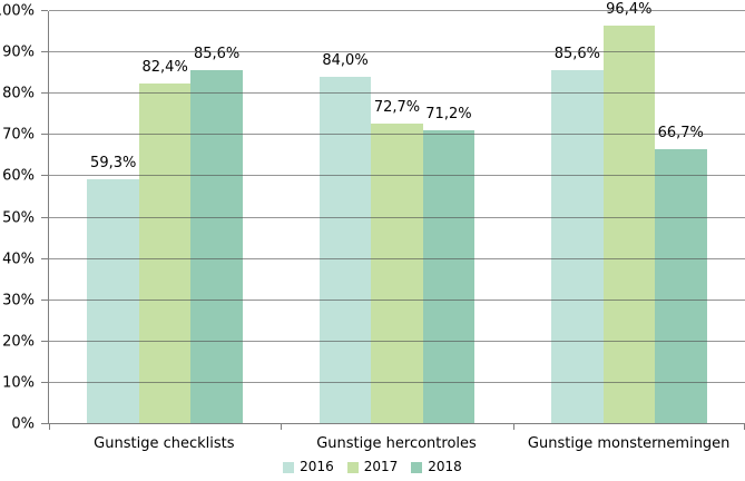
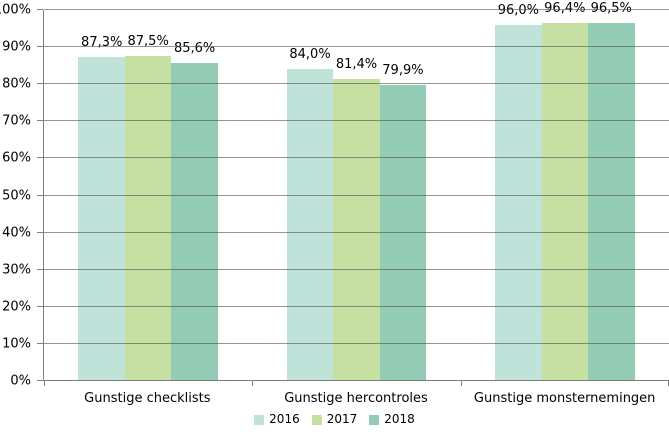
2016/Gunstige checklists: 59,3% -> 87,3%
2017/Gunstige checklists: 82,4% -> 87,5%
2017/Gunstige hercontroles: 72,7% -> 81,4%
2018/Gunstige hercontroles: 71,2% -> 79,9%
2016/Gunstige monsternemingen: 85,6% -> 96,0%
2018/Gunstige monsternemingen: 66,7% -> 96,5%
